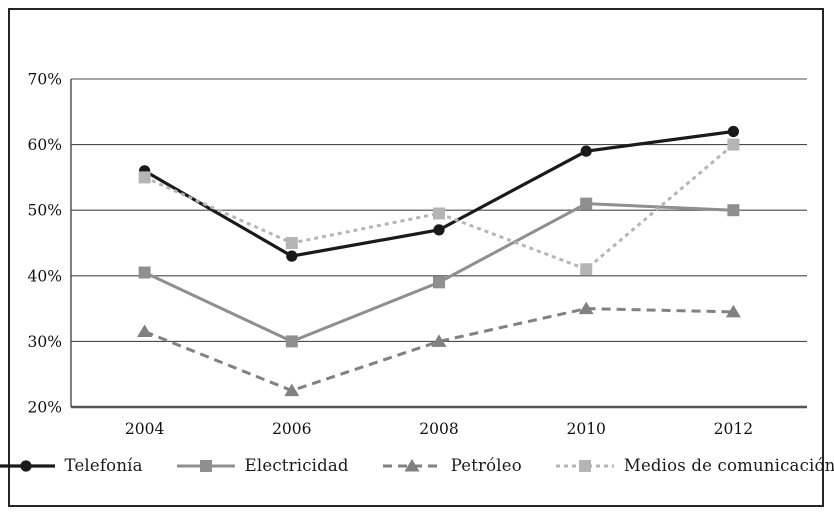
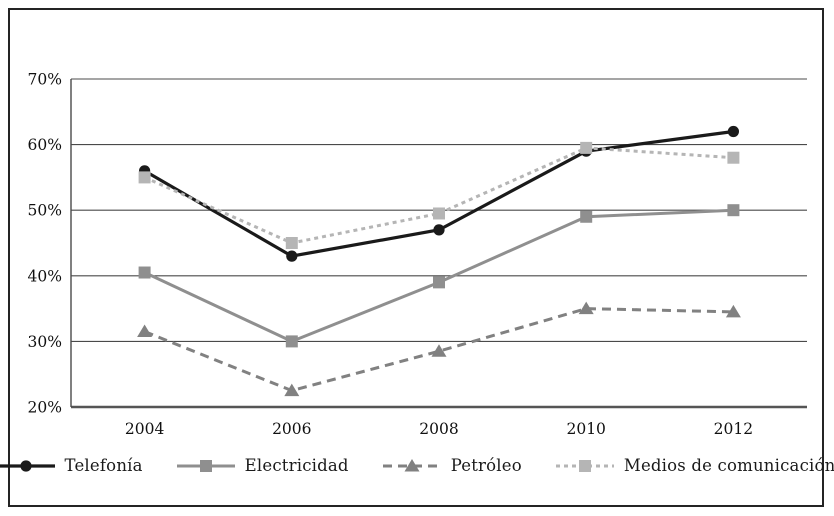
Petróleo/2008: 30% -> 28%
Electricidad/2010: 51% -> 49%
Medios de comunicación/2010: 41% -> 60%
Medios de comunicación/2012: 60% -> 58%
